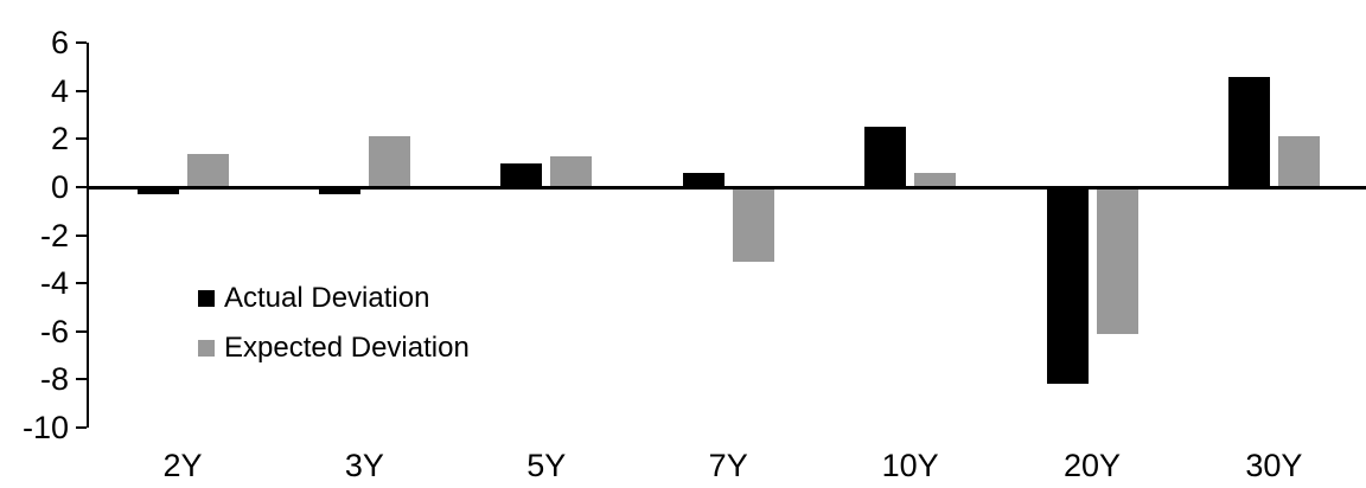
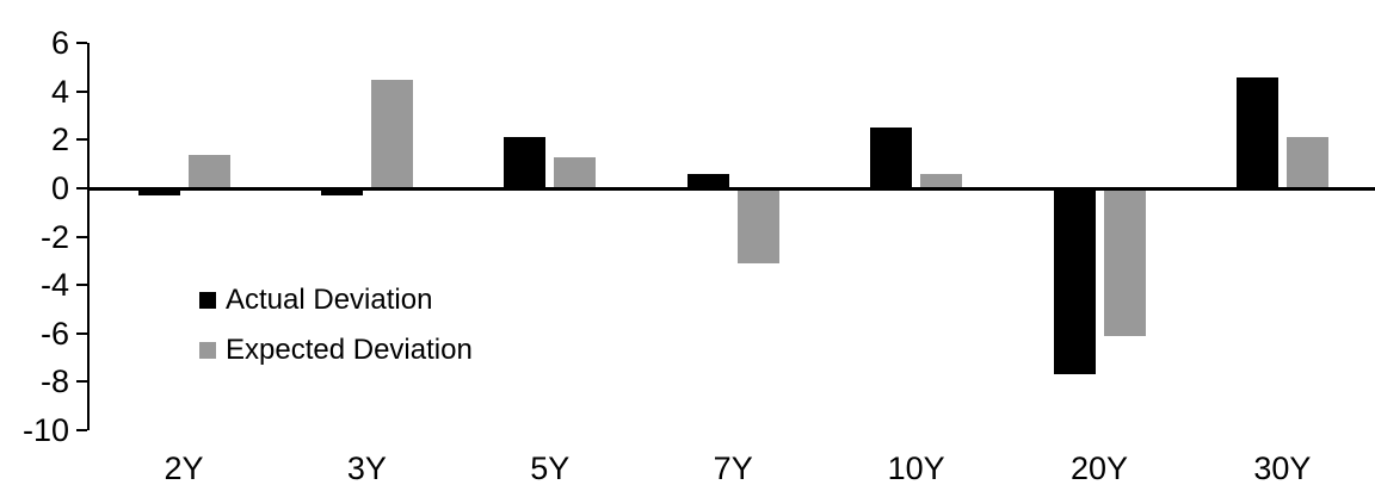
Expected Deviation/3Y: 2.1 -> 4.5
Actual Deviation/5Y: 1.0 -> 2.1
Actual Deviation/20Y: -8.2 -> -7.7
